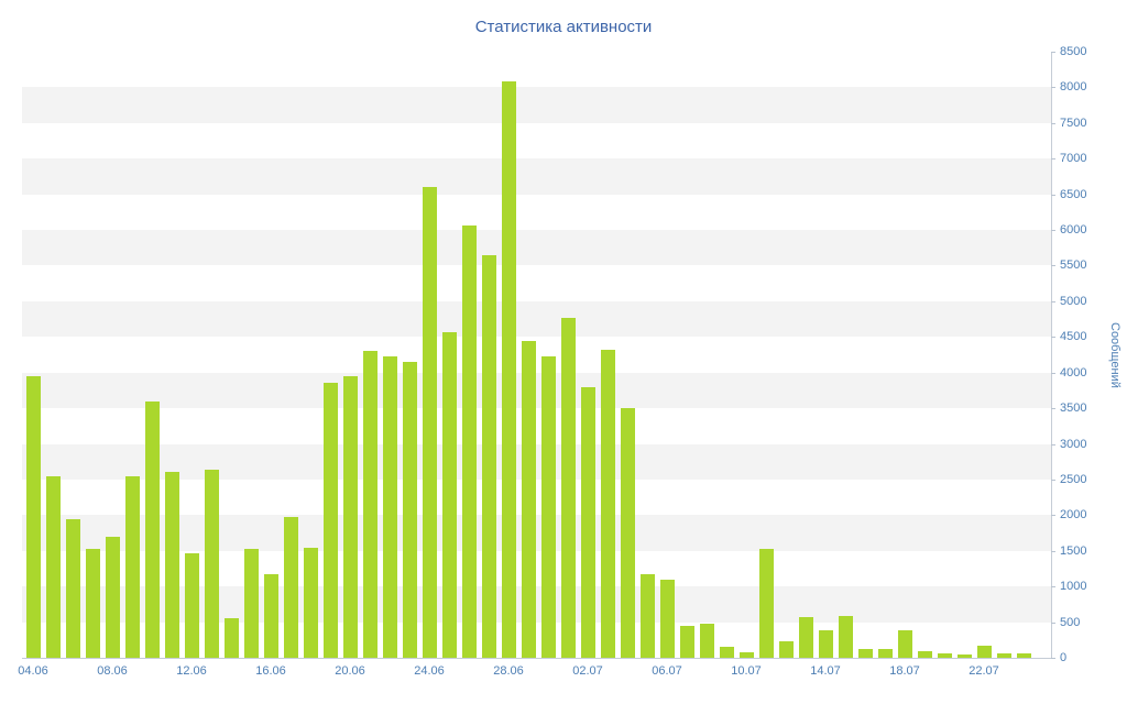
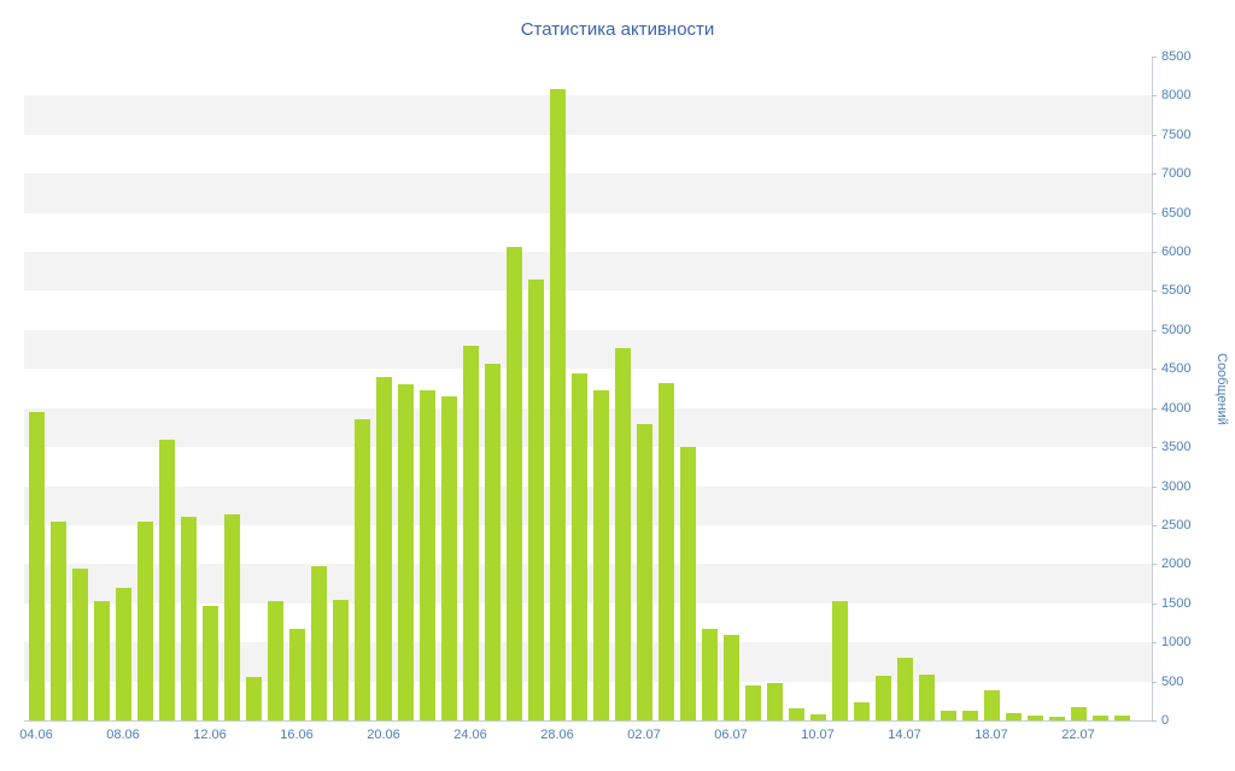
20.06: 4000 -> 4400
24.06: 6600 -> 4800
14.07: 400 -> 800
